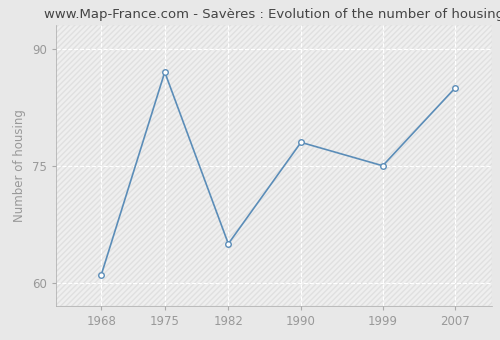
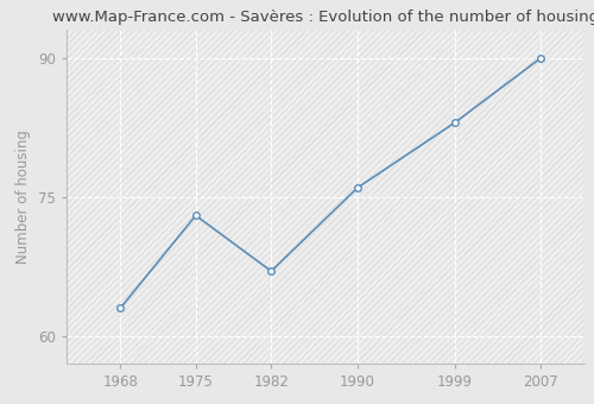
1968: 61 -> 63
1975: 87 -> 73
1982: 65 -> 67
1990: 78 -> 76
1999: 75 -> 83
2007: 85 -> 90
